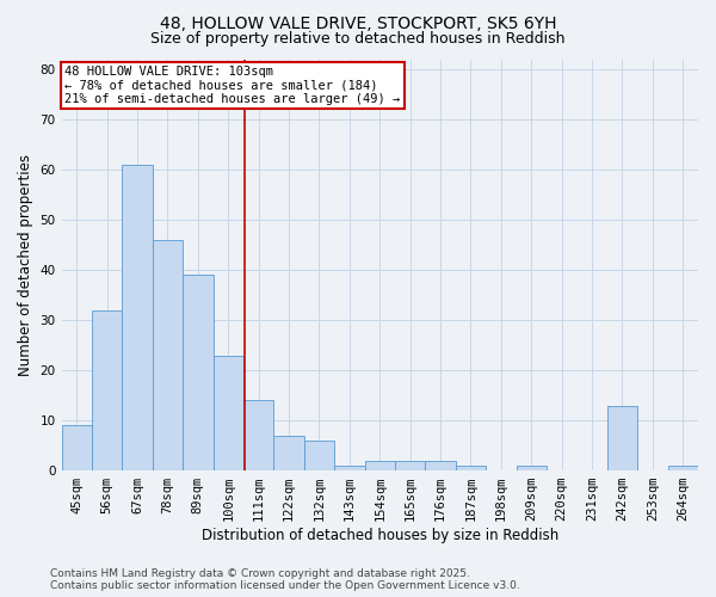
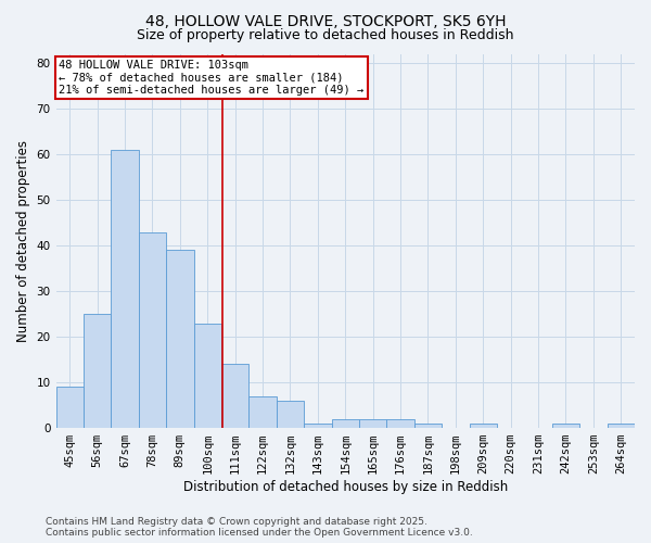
56sqm: 32 -> 25
78sqm: 46 -> 43
242sqm: 13 -> 1
